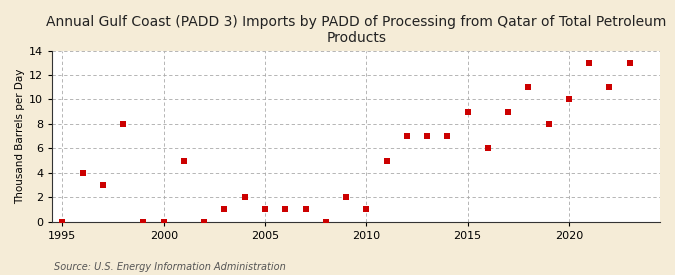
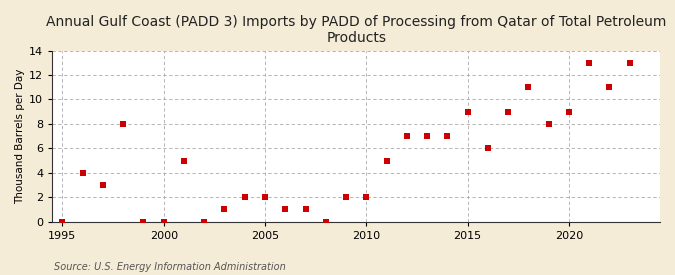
2005: 1 -> 2
2010: 1 -> 2
2020: 10 -> 9
